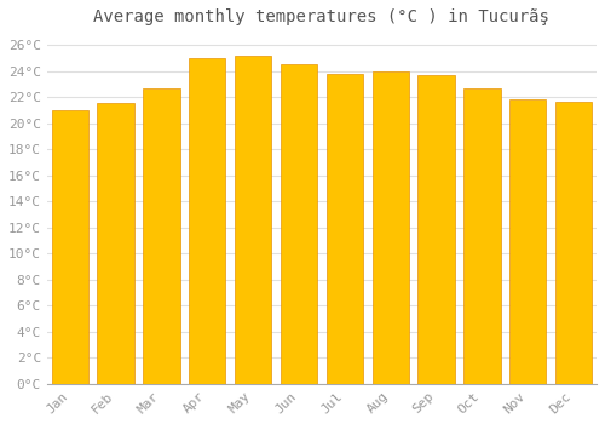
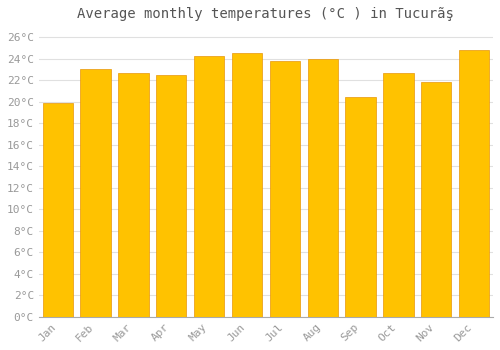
Jan: 21.0°C -> 19.9°C
Feb: 21.5°C -> 23.0°C
Apr: 25.0°C -> 22.5°C
May: 25.2°C -> 24.2°C
Sep: 23.7°C -> 20.4°C
Dec: 21.6°C -> 24.8°C
